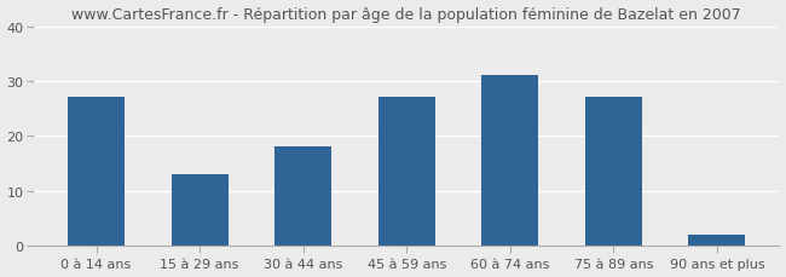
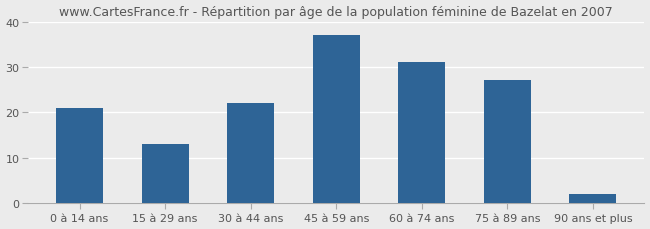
0 à 14 ans: 27 -> 21
30 à 44 ans: 18 -> 22
45 à 59 ans: 27 -> 37
